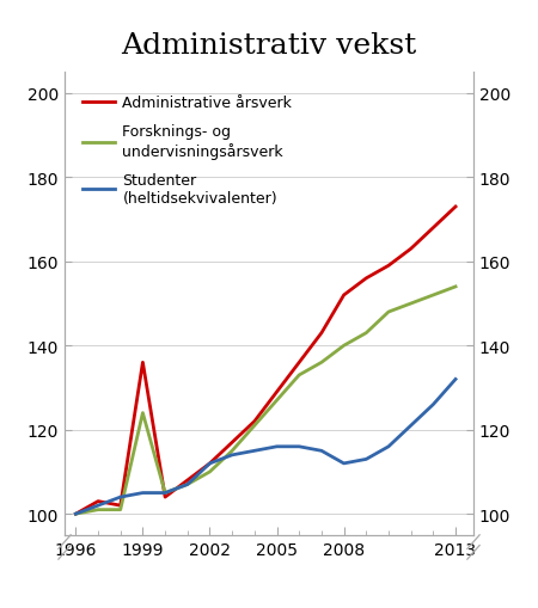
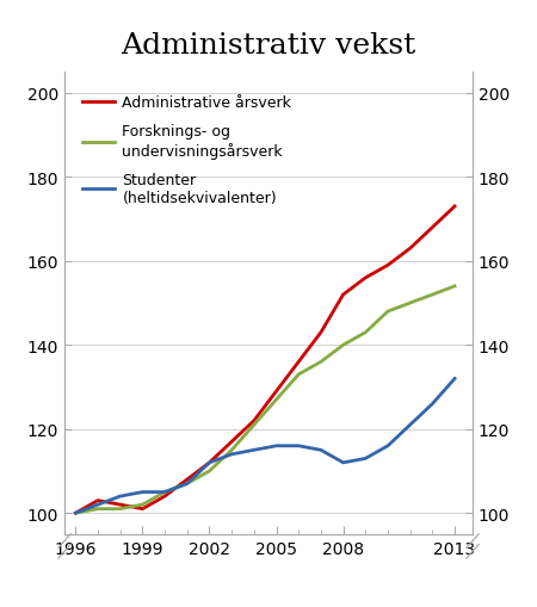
Administrative årsverk/1999: 136 -> 101
Forsknings- og undervisningsårsverk/1999: 124 -> 102
